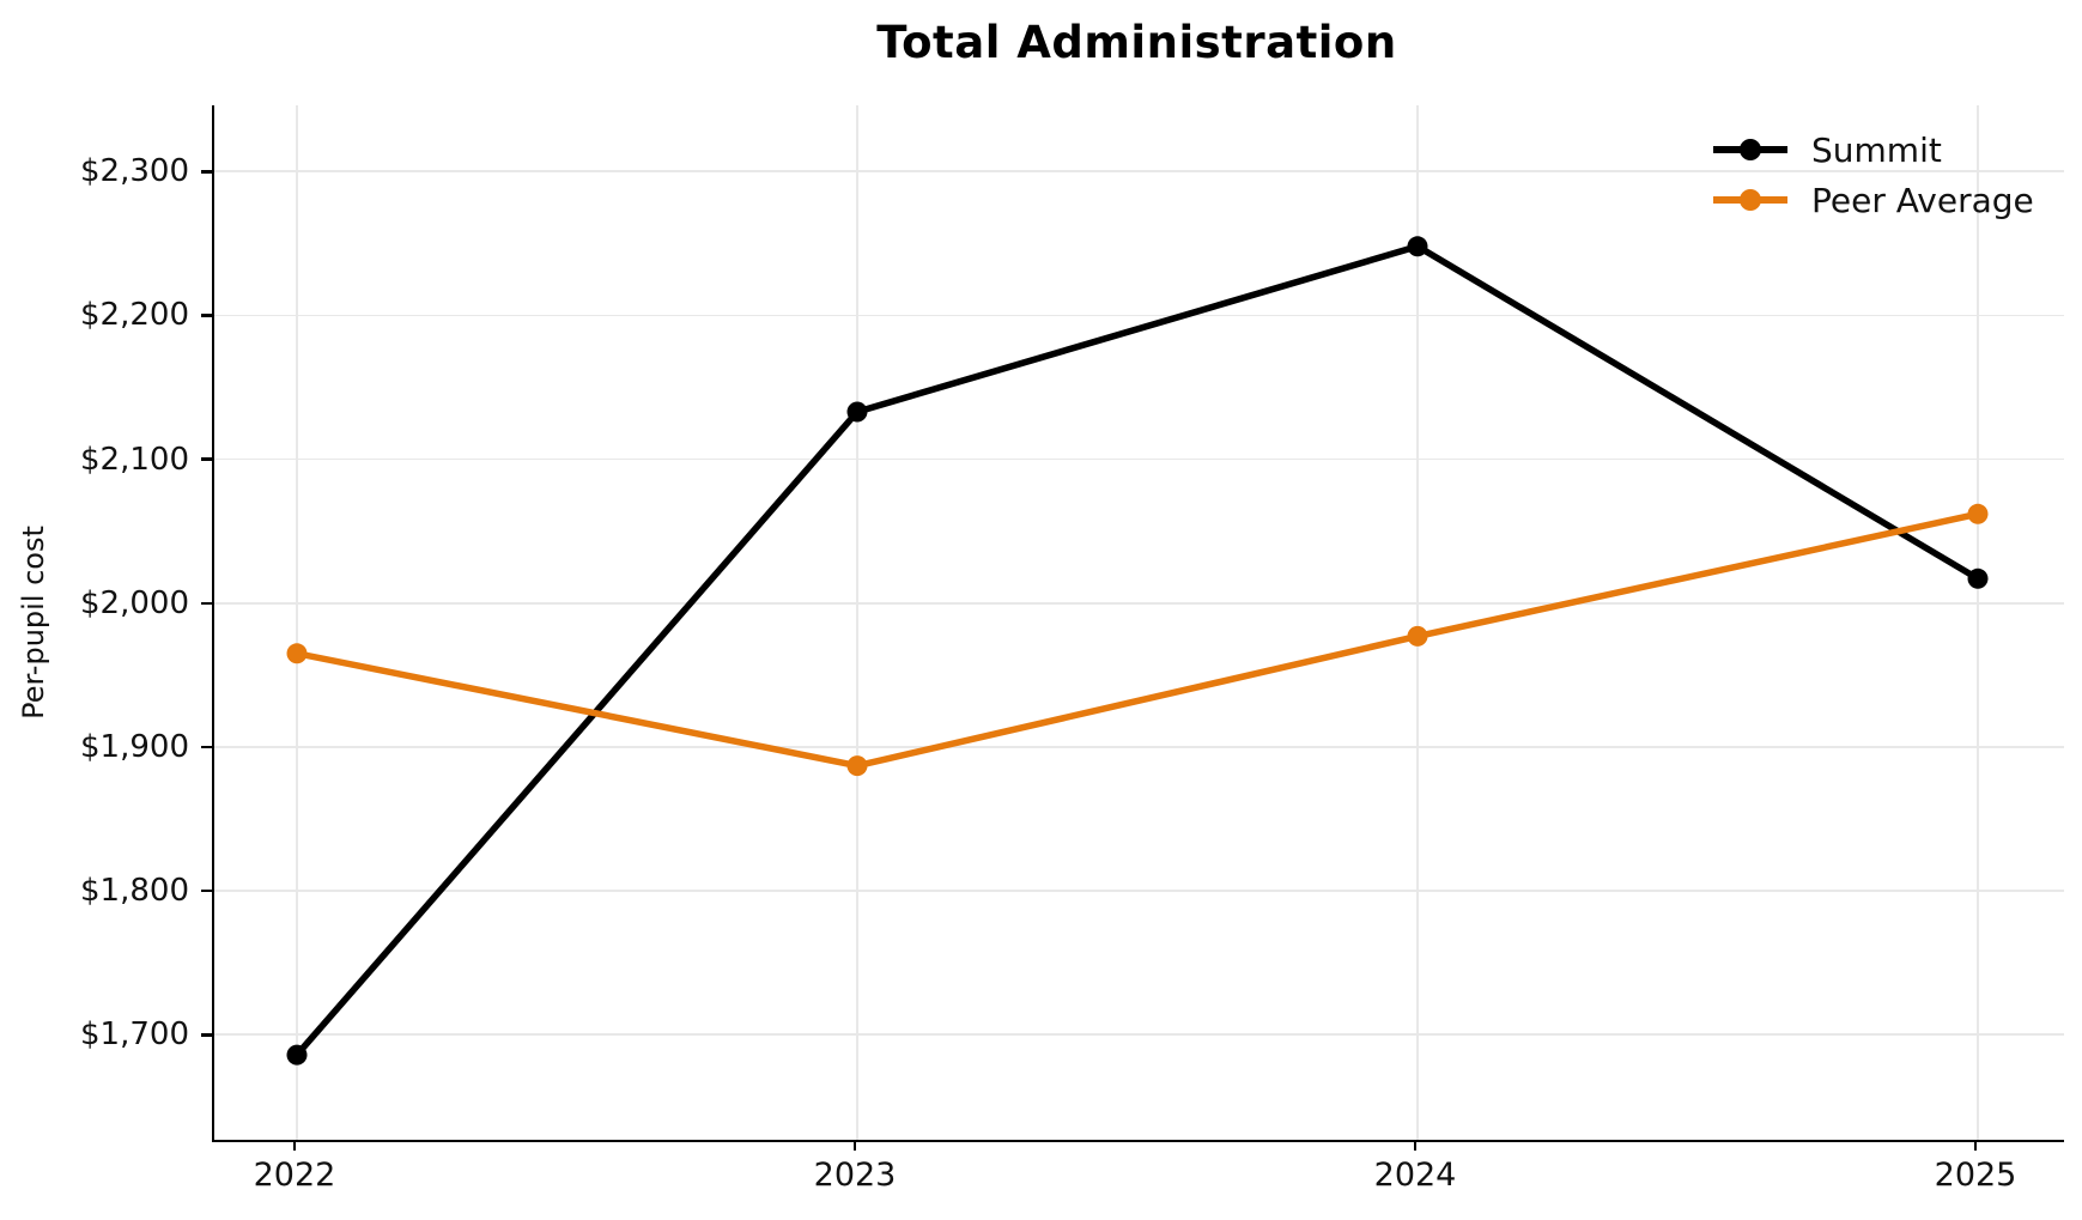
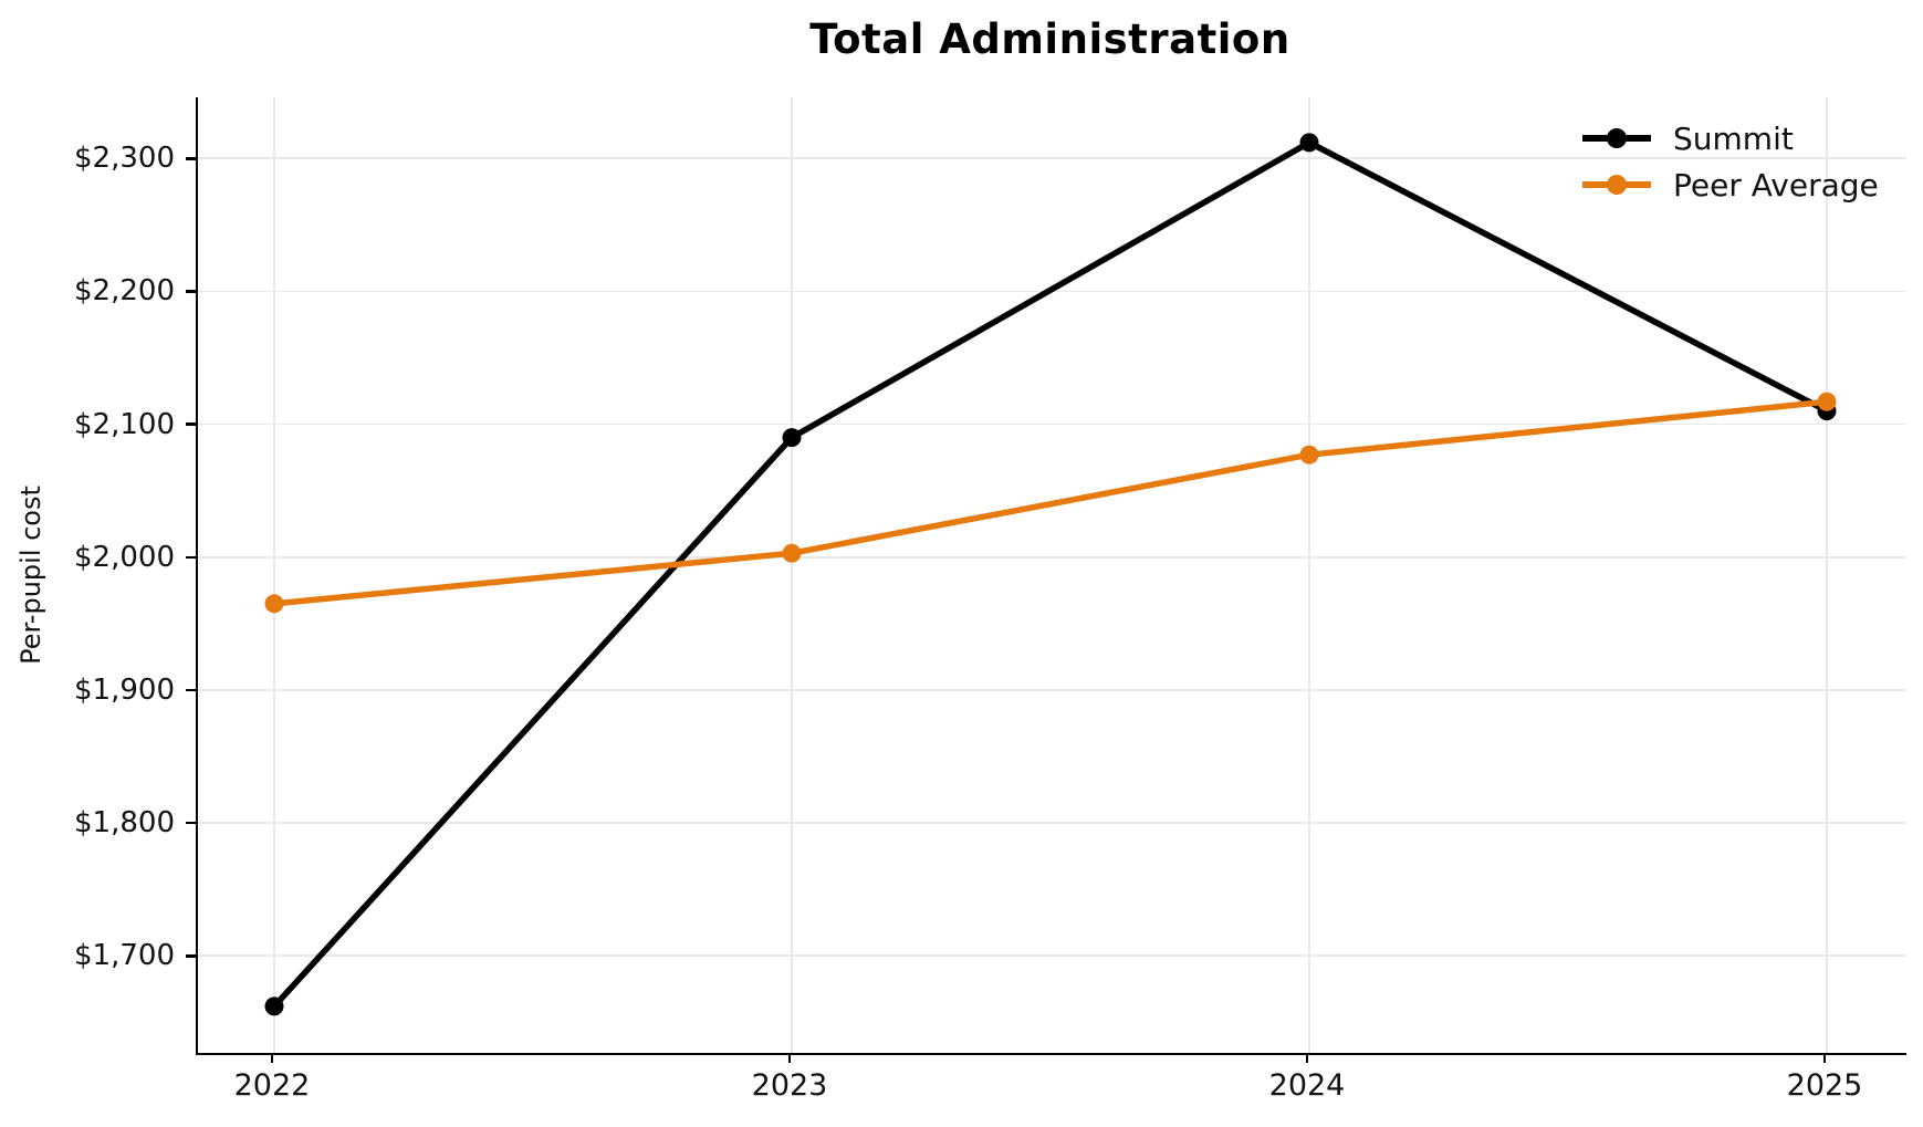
Summit/2022: $1686 -> $1662
Summit/2023: $2133 -> $2090
Peer Average/2023: $1887 -> $2003
Summit/2024: $2248 -> $2312
Peer Average/2024: $1977 -> $2077
Summit/2025: $2017 -> $2110
Peer Average/2025: $2062 -> $2117
